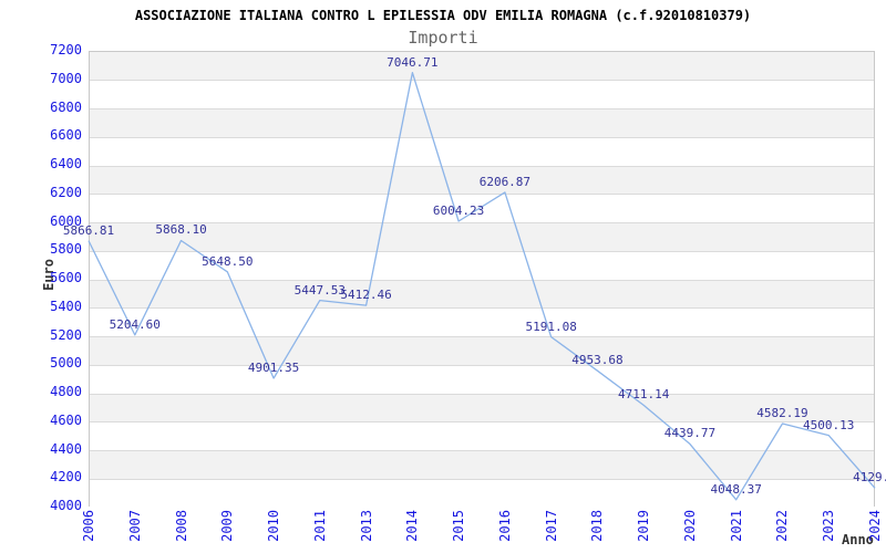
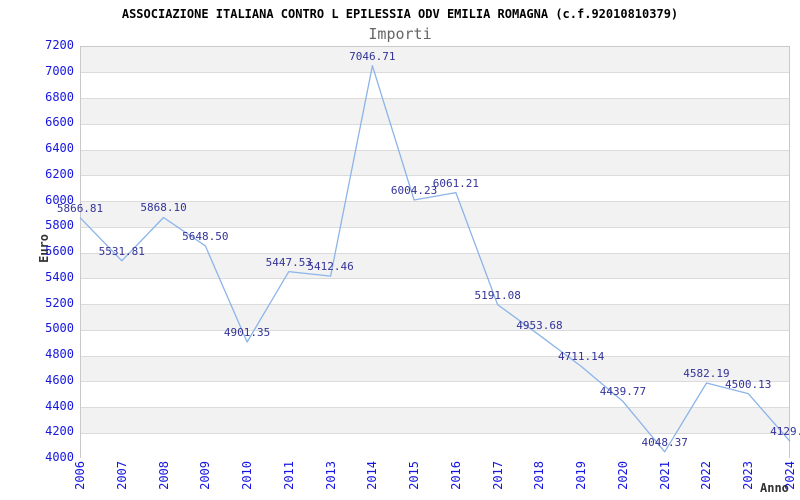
2007: 5204.60 -> 5531.81
2016: 6206.87 -> 6061.21
